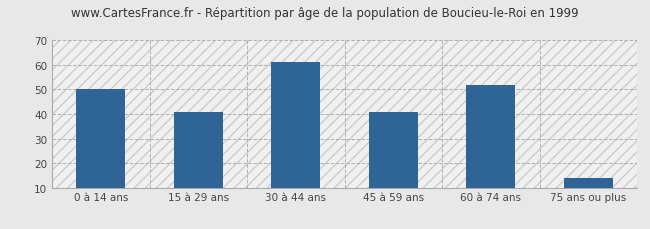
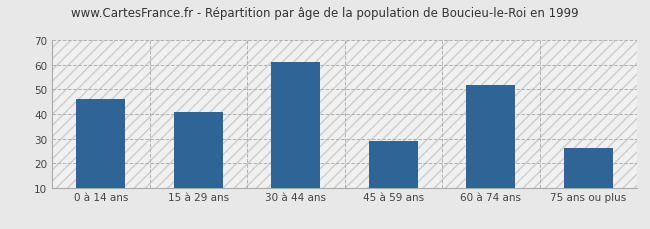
0 à 14 ans: 50 -> 46
45 à 59 ans: 41 -> 29
75 ans ou plus: 14 -> 26
